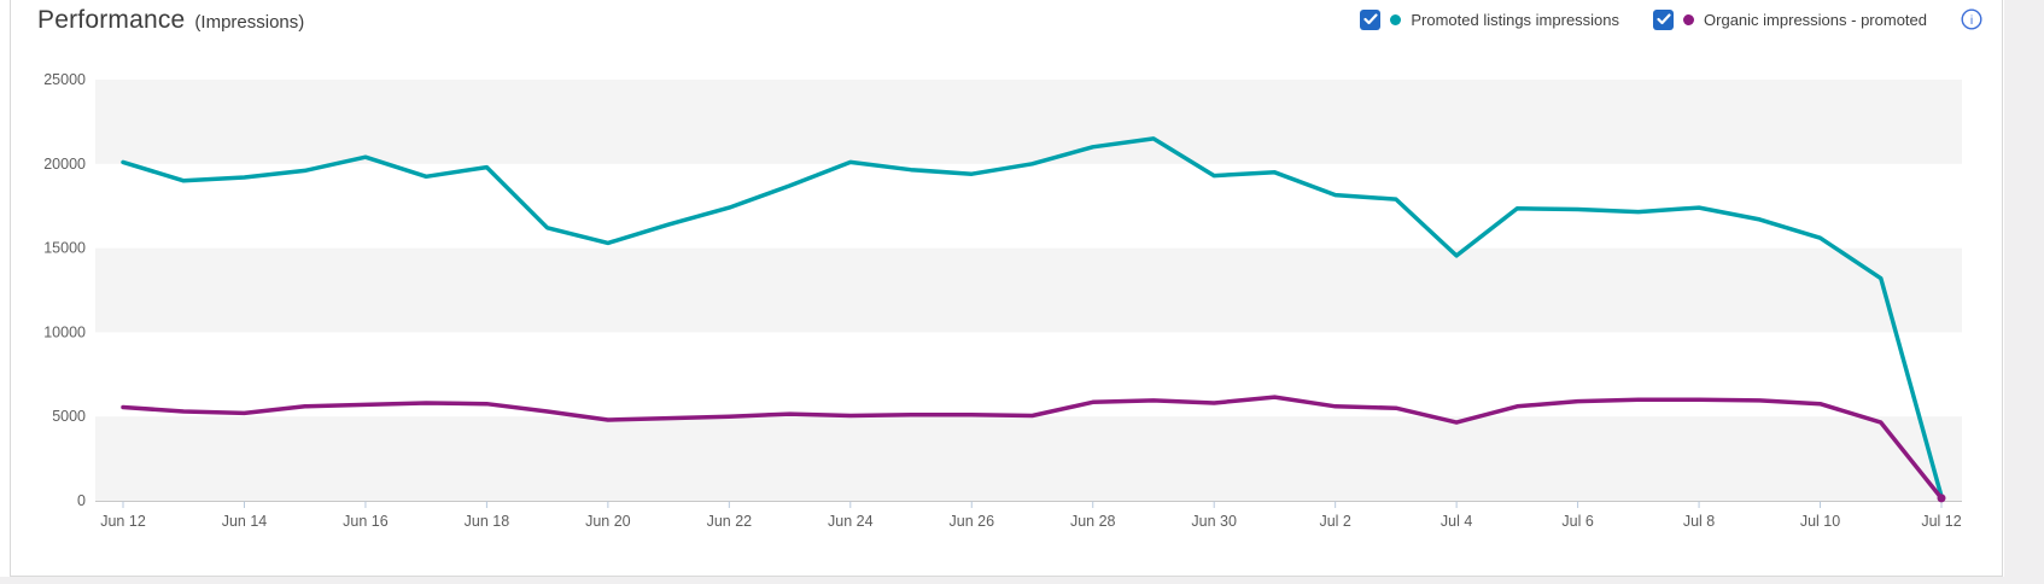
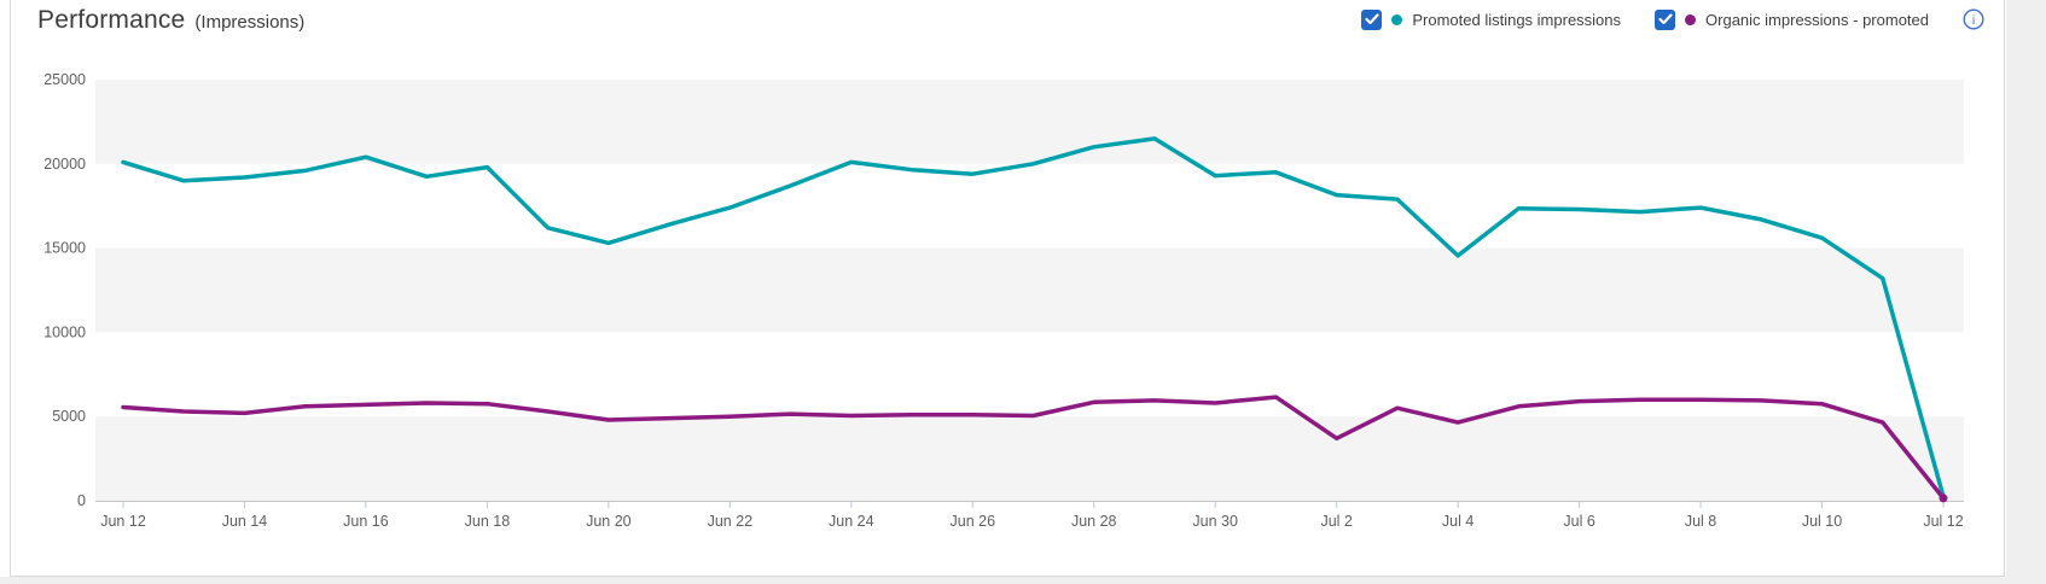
Organic impressions - promoted/Jul 2: 5600 -> 3700
